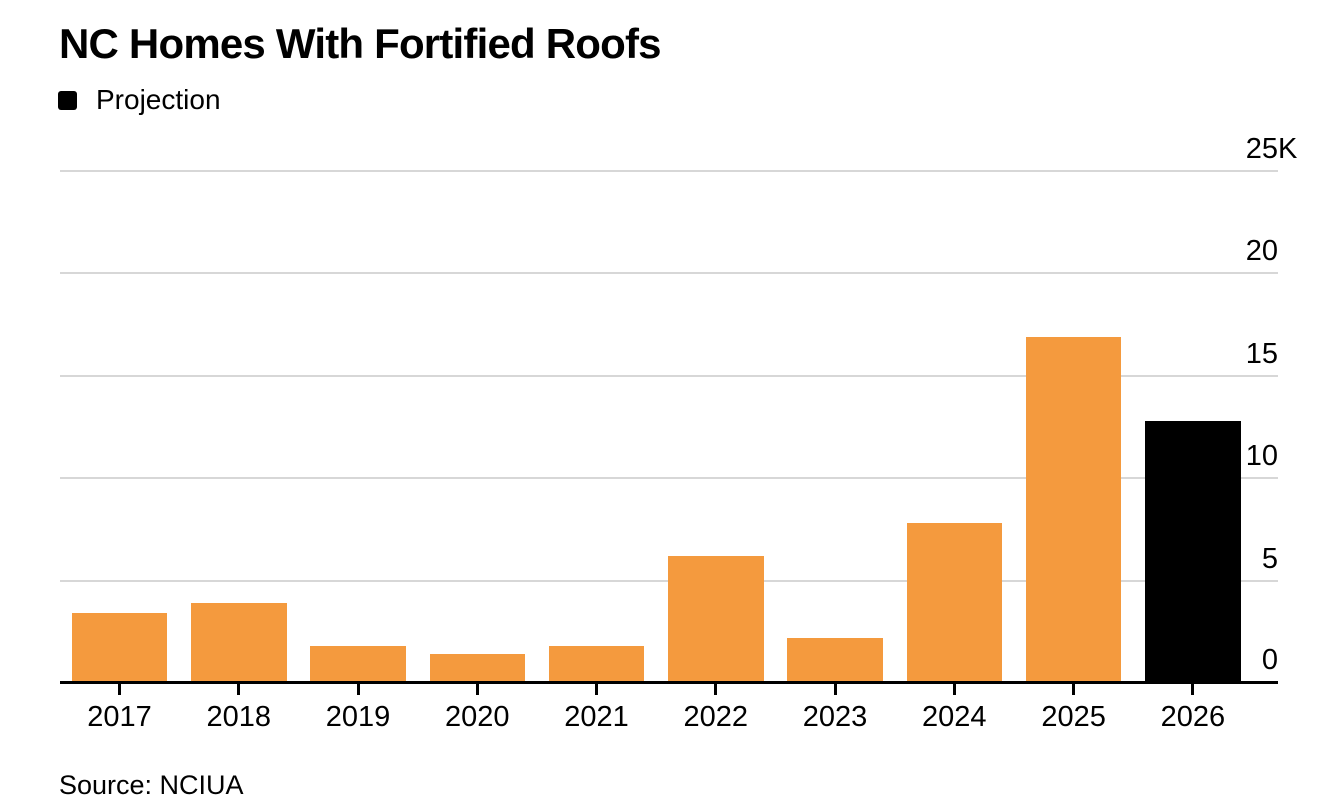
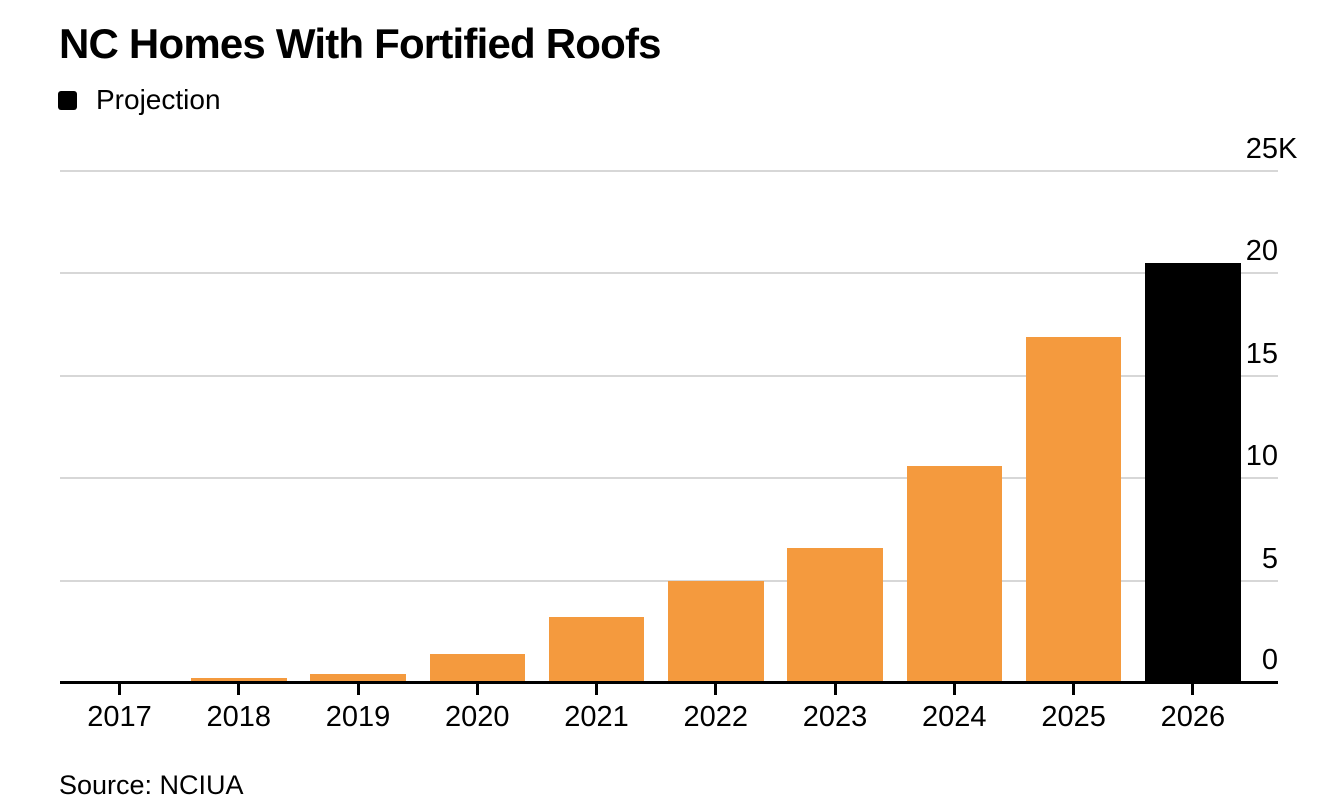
2017: 3.4 -> 0.1
2018: 3.9 -> 0.2
2019: 1.8 -> 0.5
2021: 1.8 -> 3.2
2022: 6.2 -> 5.0
2023: 2.2 -> 6.6
2024: 7.8 -> 10.6
2026: 12.8 -> 20.5
